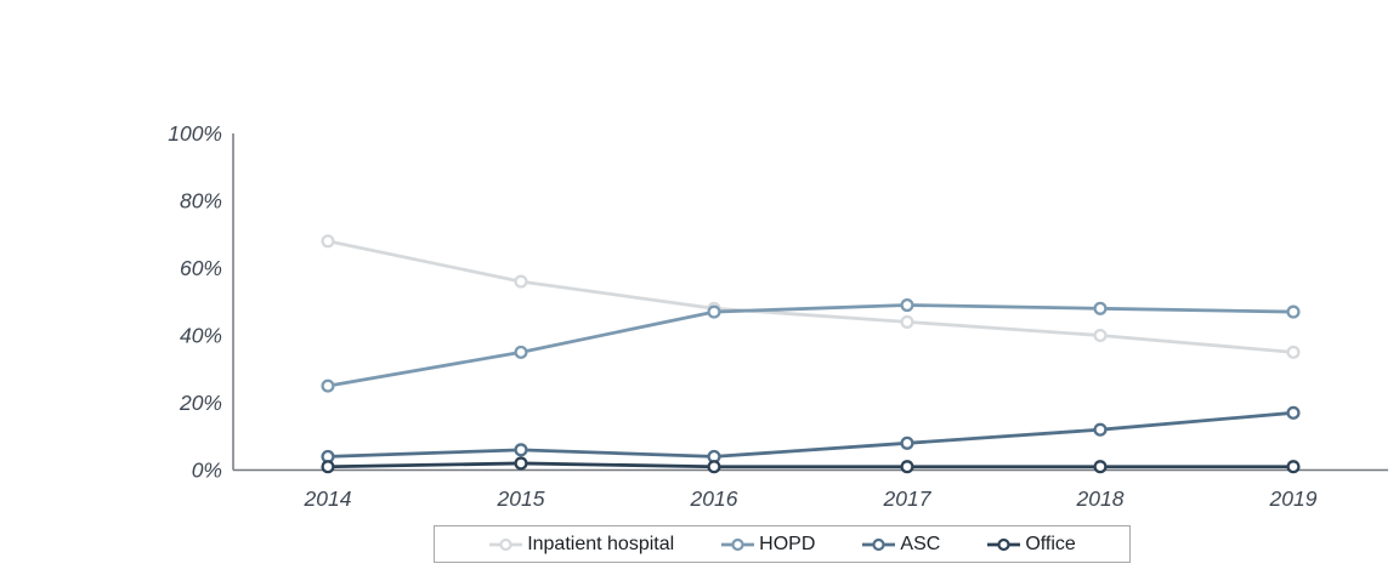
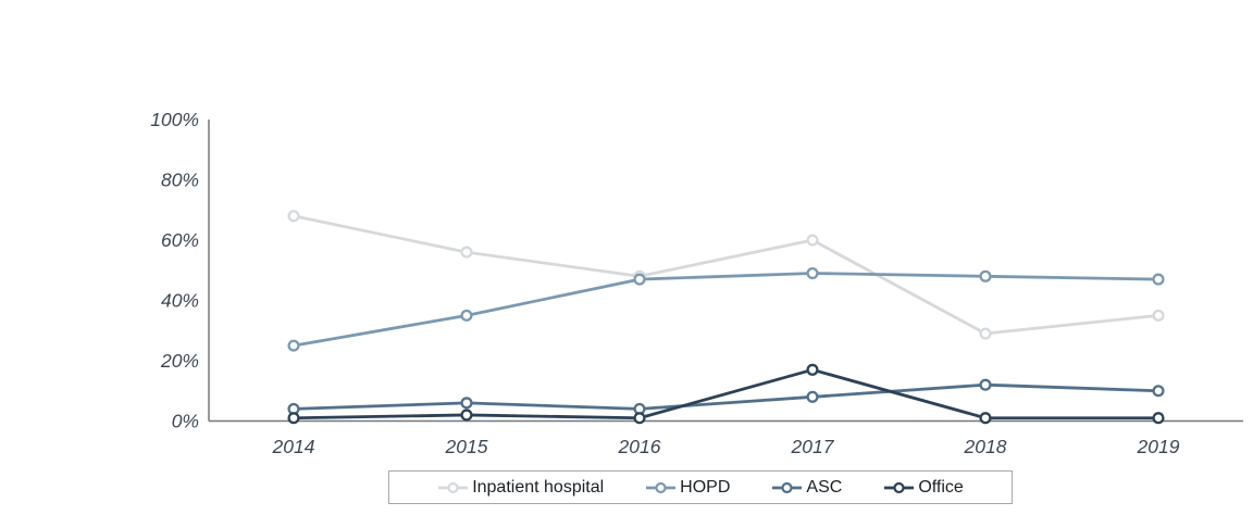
Inpatient hospital/2017: 44% -> 60%
Office/2017: 1% -> 17%
Inpatient hospital/2018: 40% -> 29%
ASC/2019: 17% -> 10%
